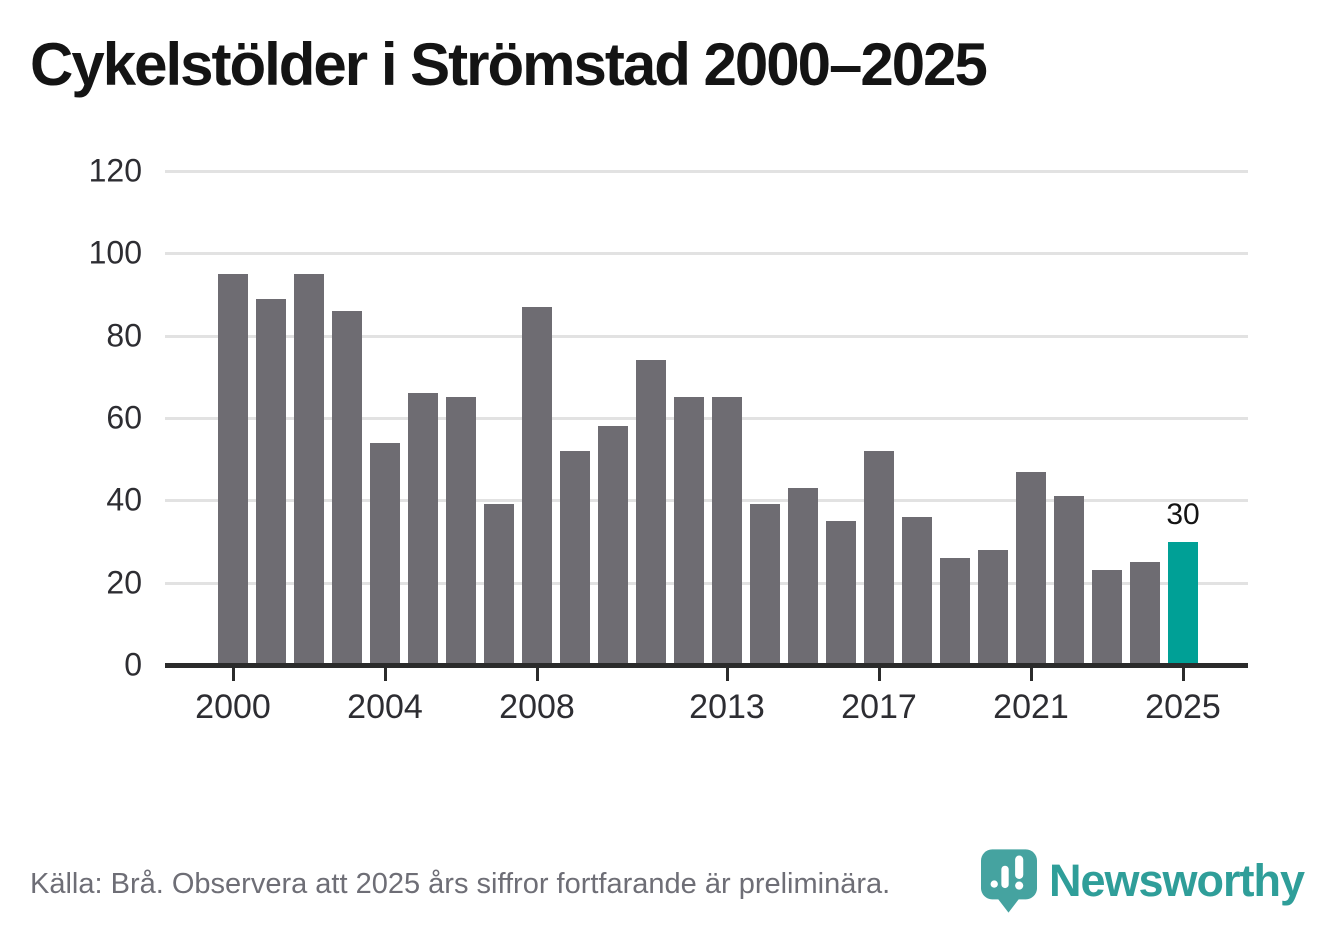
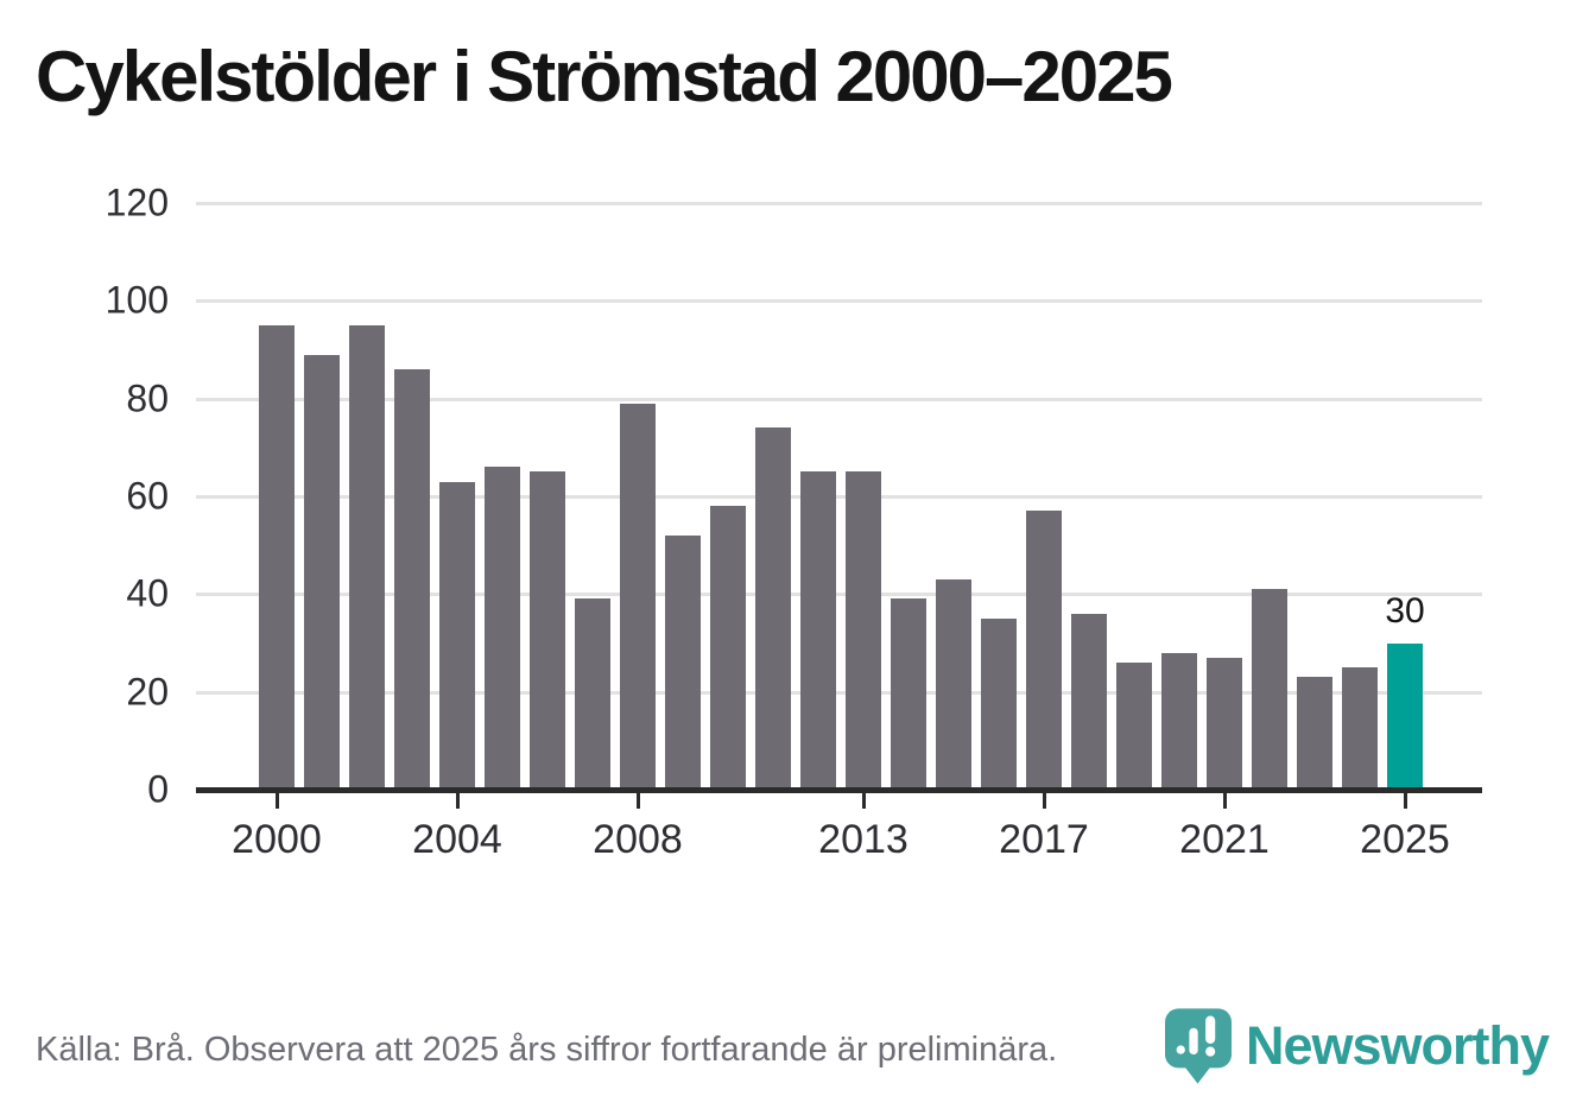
2004: 54 -> 63
2008: 87 -> 79
2017: 52 -> 57
2021: 47 -> 27
